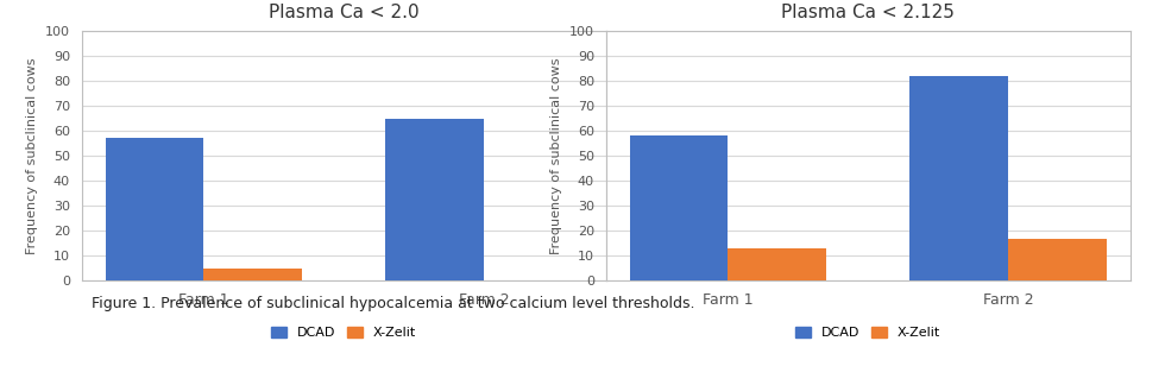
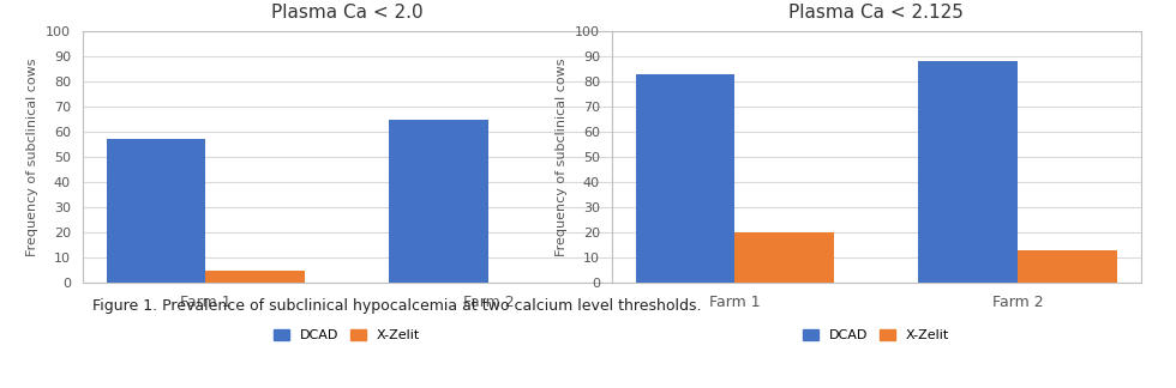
Plasma Ca < 2.125/DCAD/Farm 1: 58 -> 83
Plasma Ca < 2.125/X-Zelit/Farm 1: 13 -> 20
Plasma Ca < 2.125/DCAD/Farm 2: 82 -> 88
Plasma Ca < 2.125/X-Zelit/Farm 2: 17 -> 13
